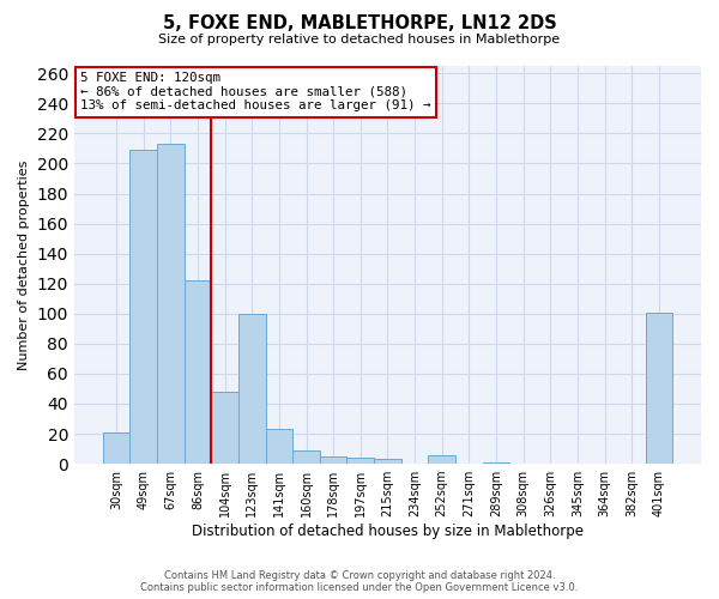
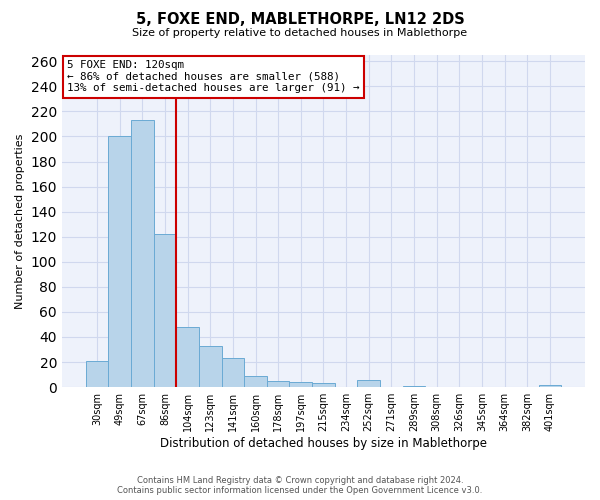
49sqm: 209 -> 200
123sqm: 100 -> 33
401sqm: 101 -> 2
